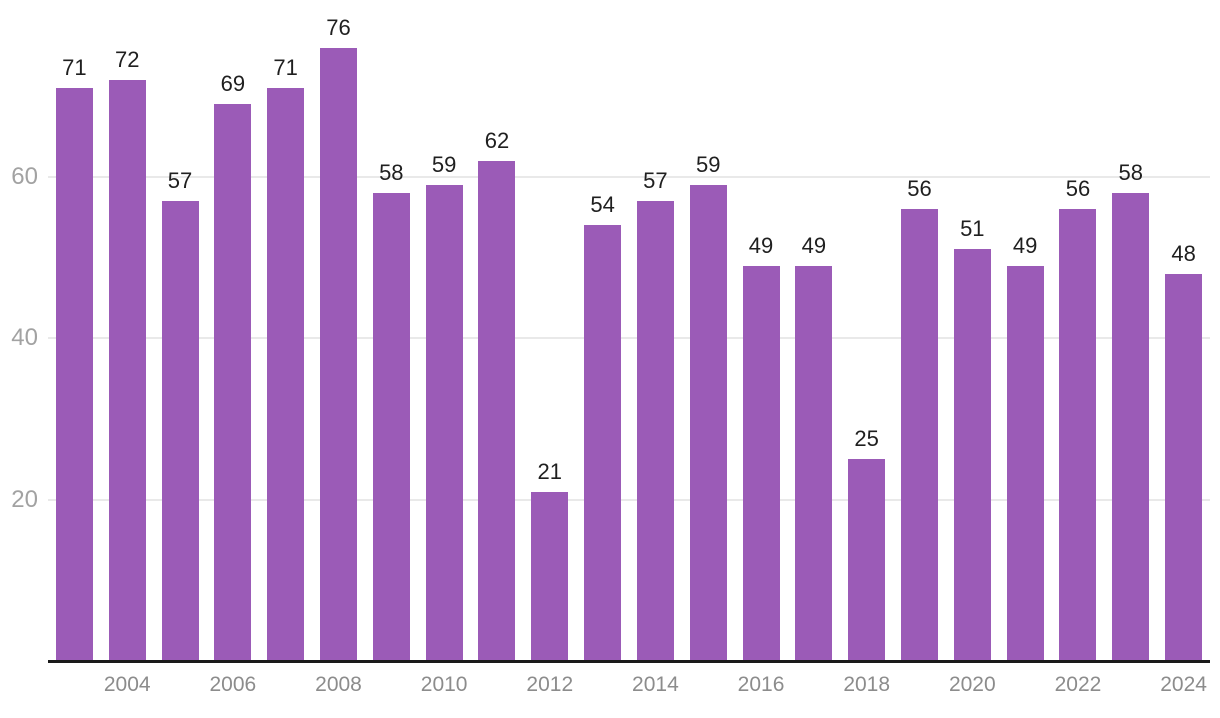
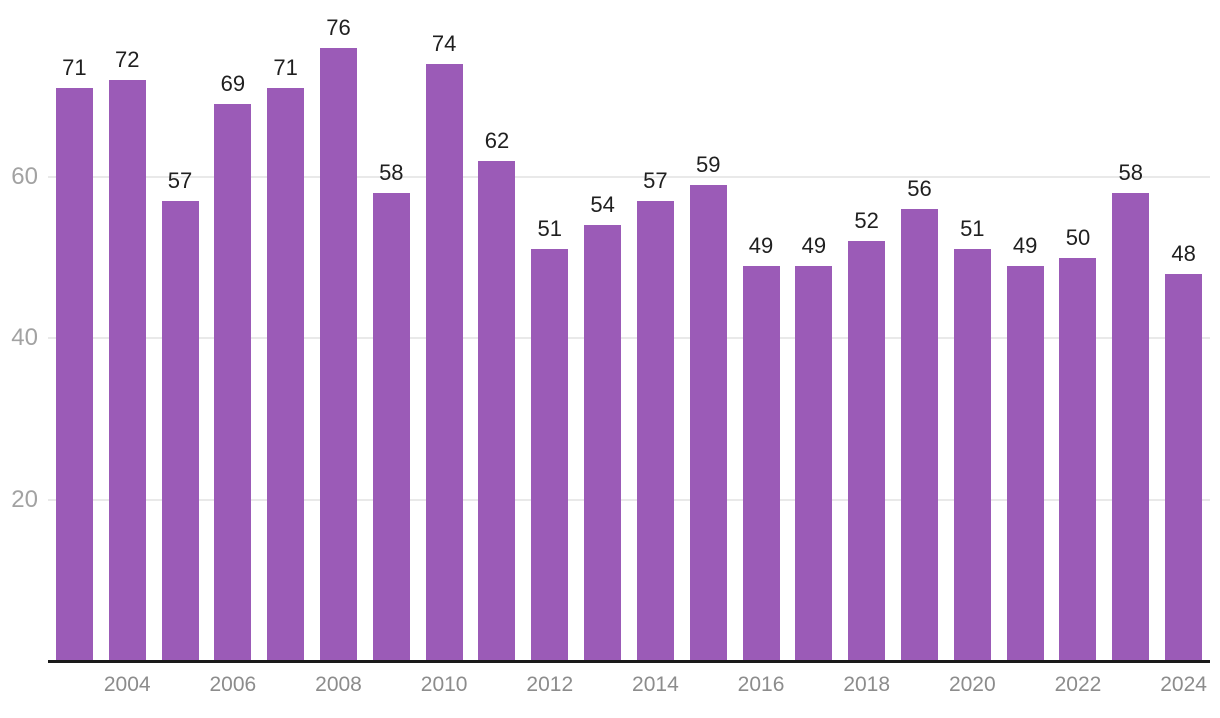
2010: 59 -> 74
2012: 21 -> 51
2018: 25 -> 52
2022: 56 -> 50
